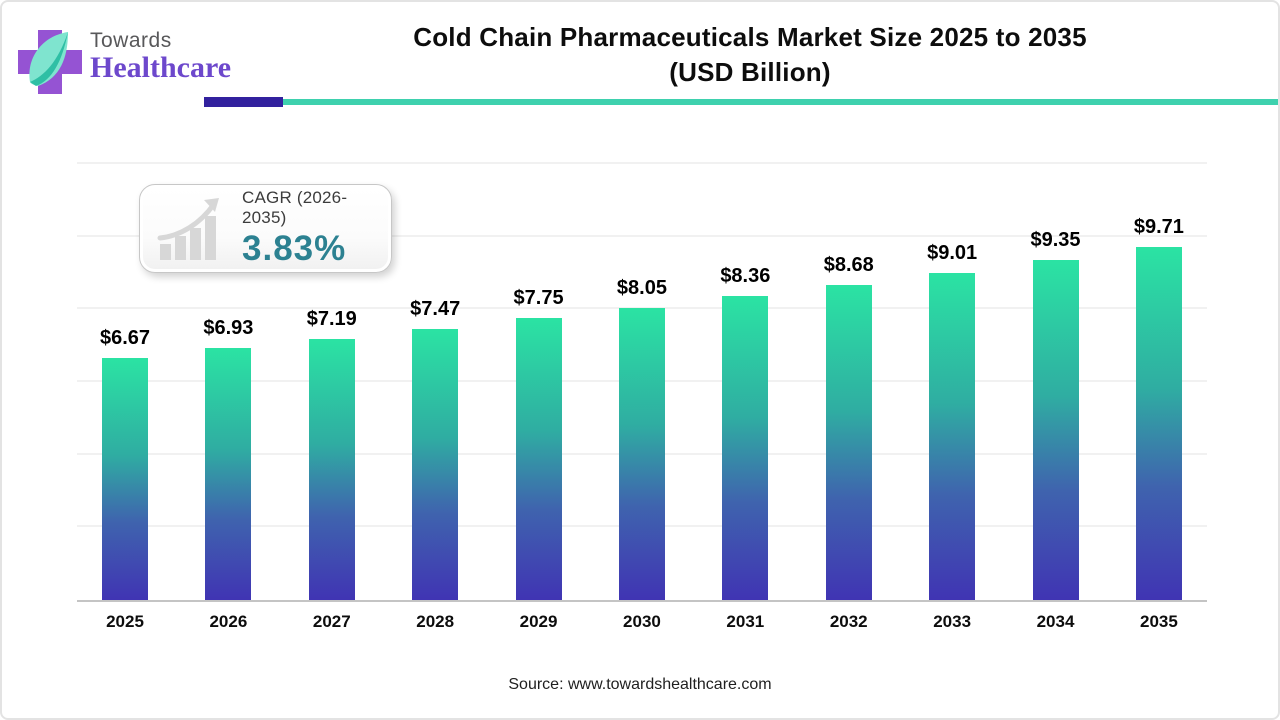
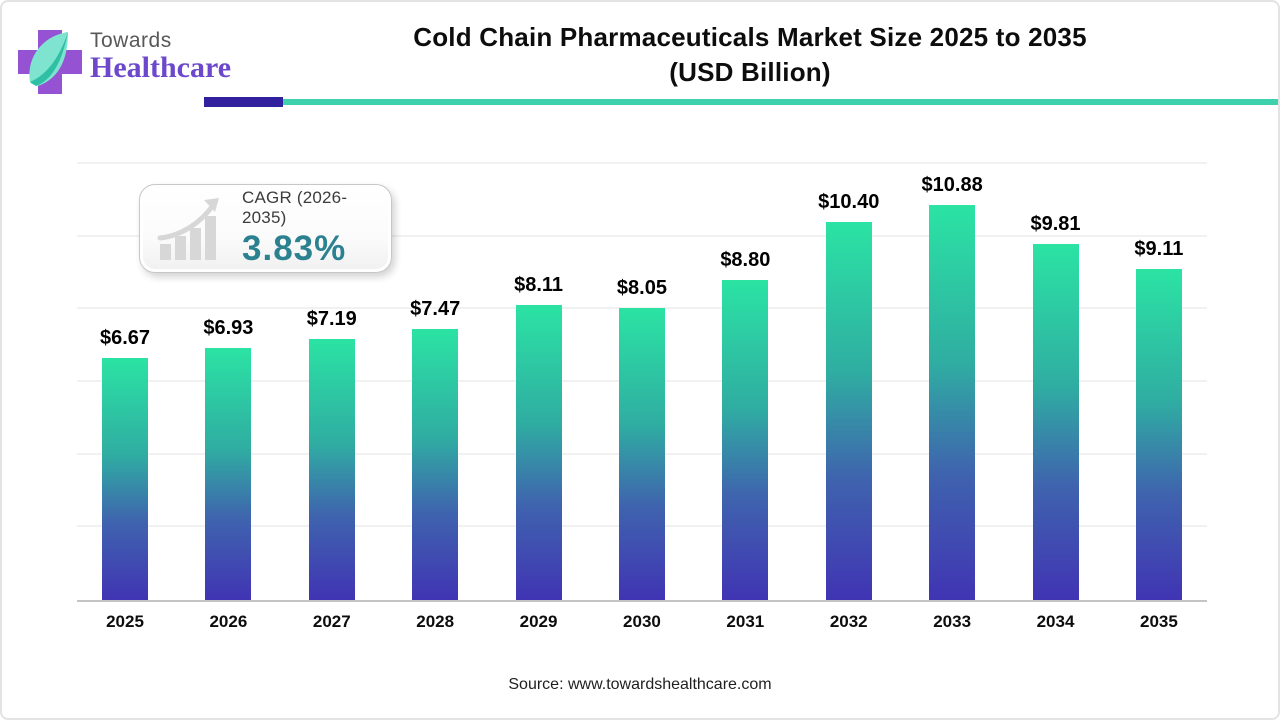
2029: $7.75 -> $8.11
2031: $8.36 -> $8.80
2032: $8.68 -> $10.40
2033: $9.01 -> $10.88
2034: $9.35 -> $9.81
2035: $9.71 -> $9.11
